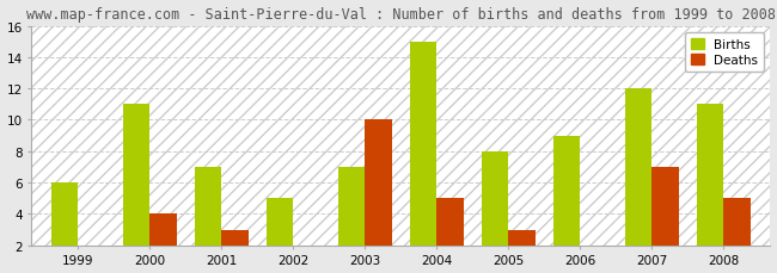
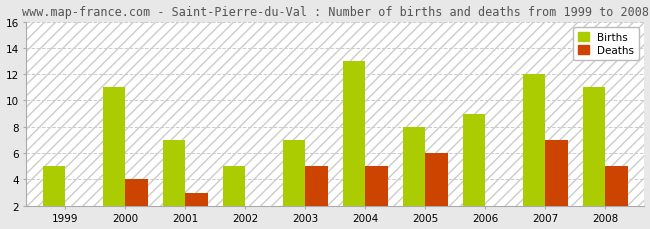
Births/1999: 6 -> 5
Deaths/2003: 10 -> 5
Births/2004: 15 -> 13
Deaths/2005: 3 -> 6
